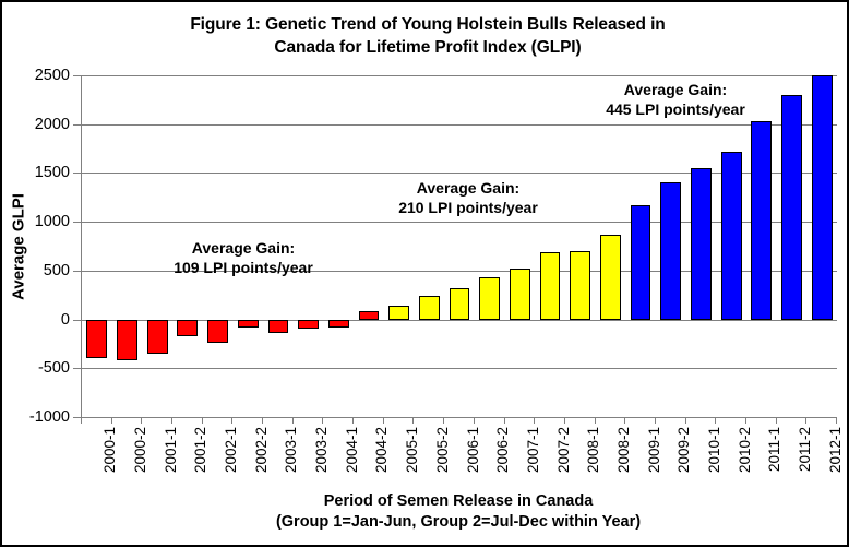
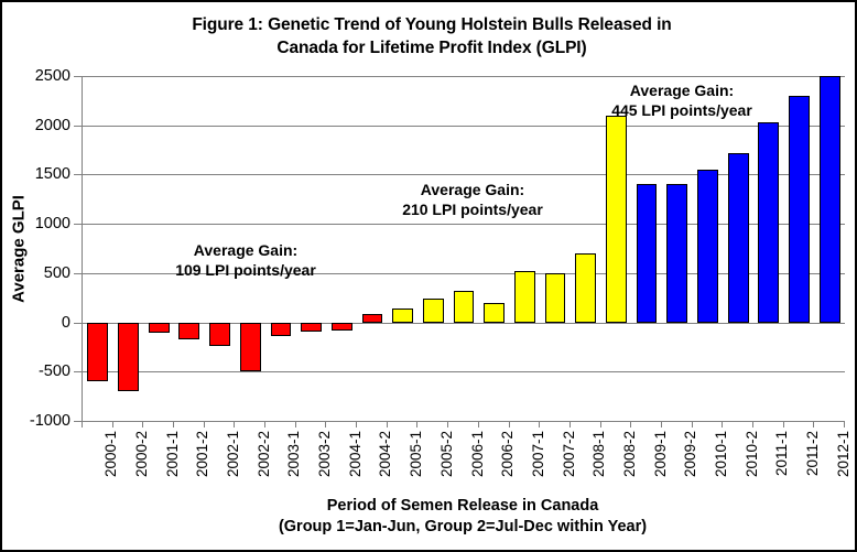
2000-1: -400 -> -600
2000-2: -400 -> -700
2001-1: -400 -> -100
2002-2: -100 -> -500
2006-2: 400 -> 200
2007-2: 700 -> 500
2008-2: 900 -> 2100
2009-1: 1200 -> 1400
